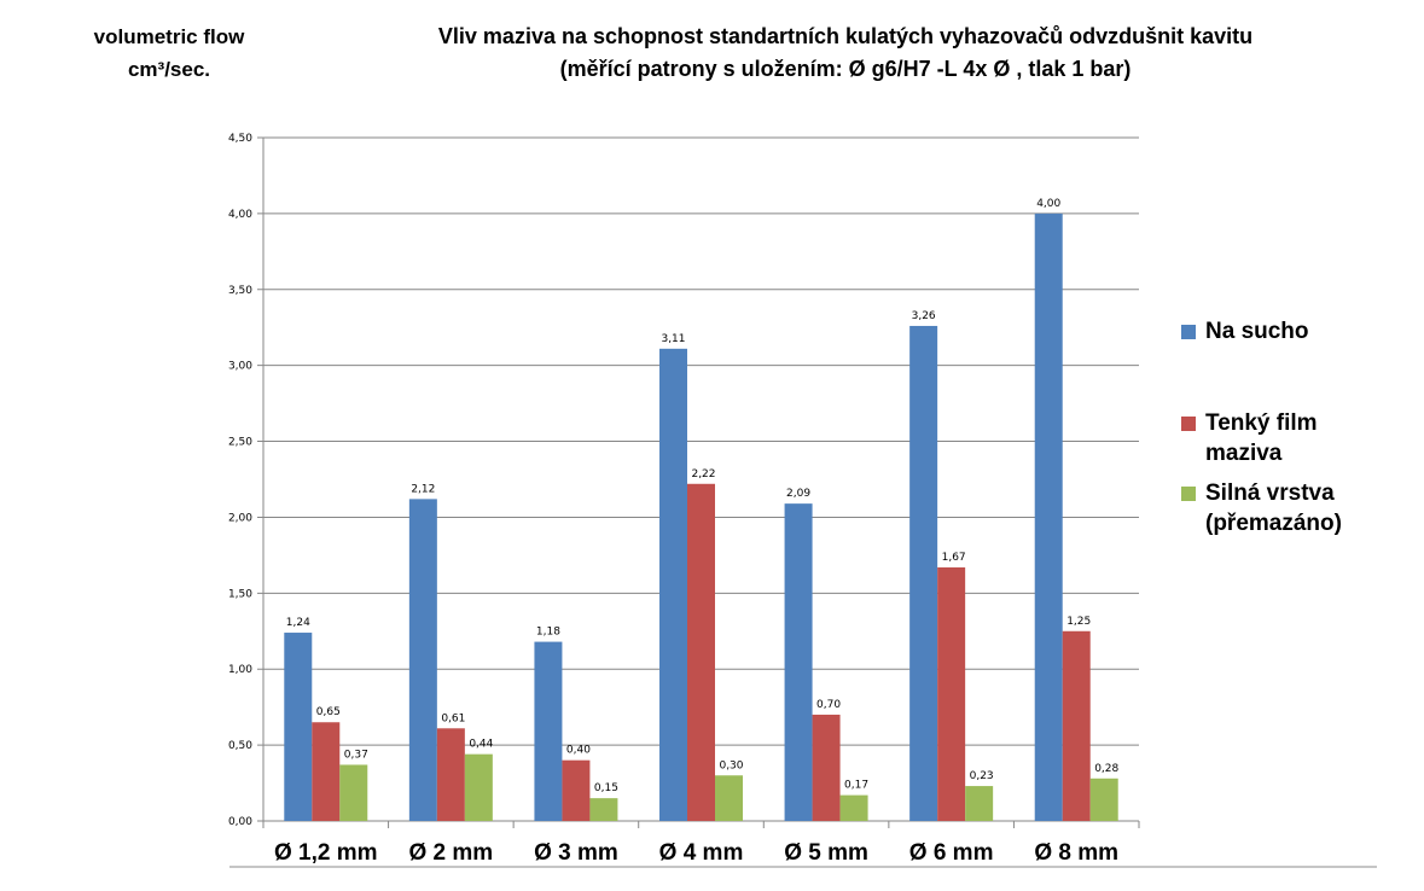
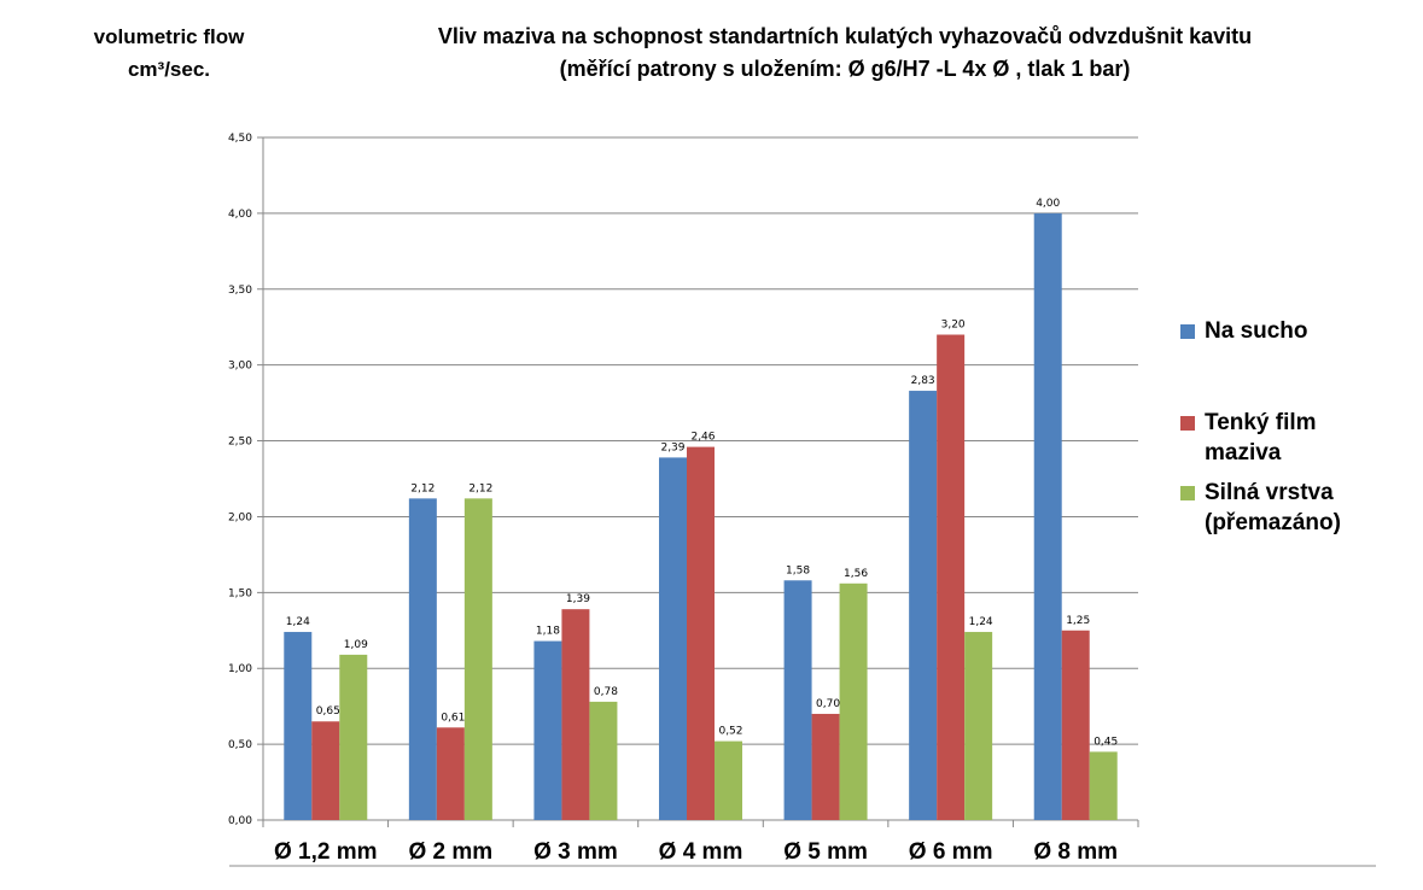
Silná vrstva (přemazáno)/Ø 1,2 mm: 0,37 -> 1,09
Silná vrstva (přemazáno)/Ø 2 mm: 0,44 -> 2,12
Tenký film maziva/Ø 3 mm: 0,40 -> 1,39
Silná vrstva (přemazáno)/Ø 3 mm: 0,15 -> 0,78
Na sucho/Ø 4 mm: 3,11 -> 2,39
Tenký film maziva/Ø 4 mm: 2,22 -> 2,46
Silná vrstva (přemazáno)/Ø 4 mm: 0,30 -> 0,52
Na sucho/Ø 5 mm: 2,09 -> 1,58
Silná vrstva (přemazáno)/Ø 5 mm: 0,17 -> 1,56
Na sucho/Ø 6 mm: 3,26 -> 2,83
Tenký film maziva/Ø 6 mm: 1,67 -> 3,20
Silná vrstva (přemazáno)/Ø 6 mm: 0,23 -> 1,24
Silná vrstva (přemazáno)/Ø 8 mm: 0,28 -> 0,45
